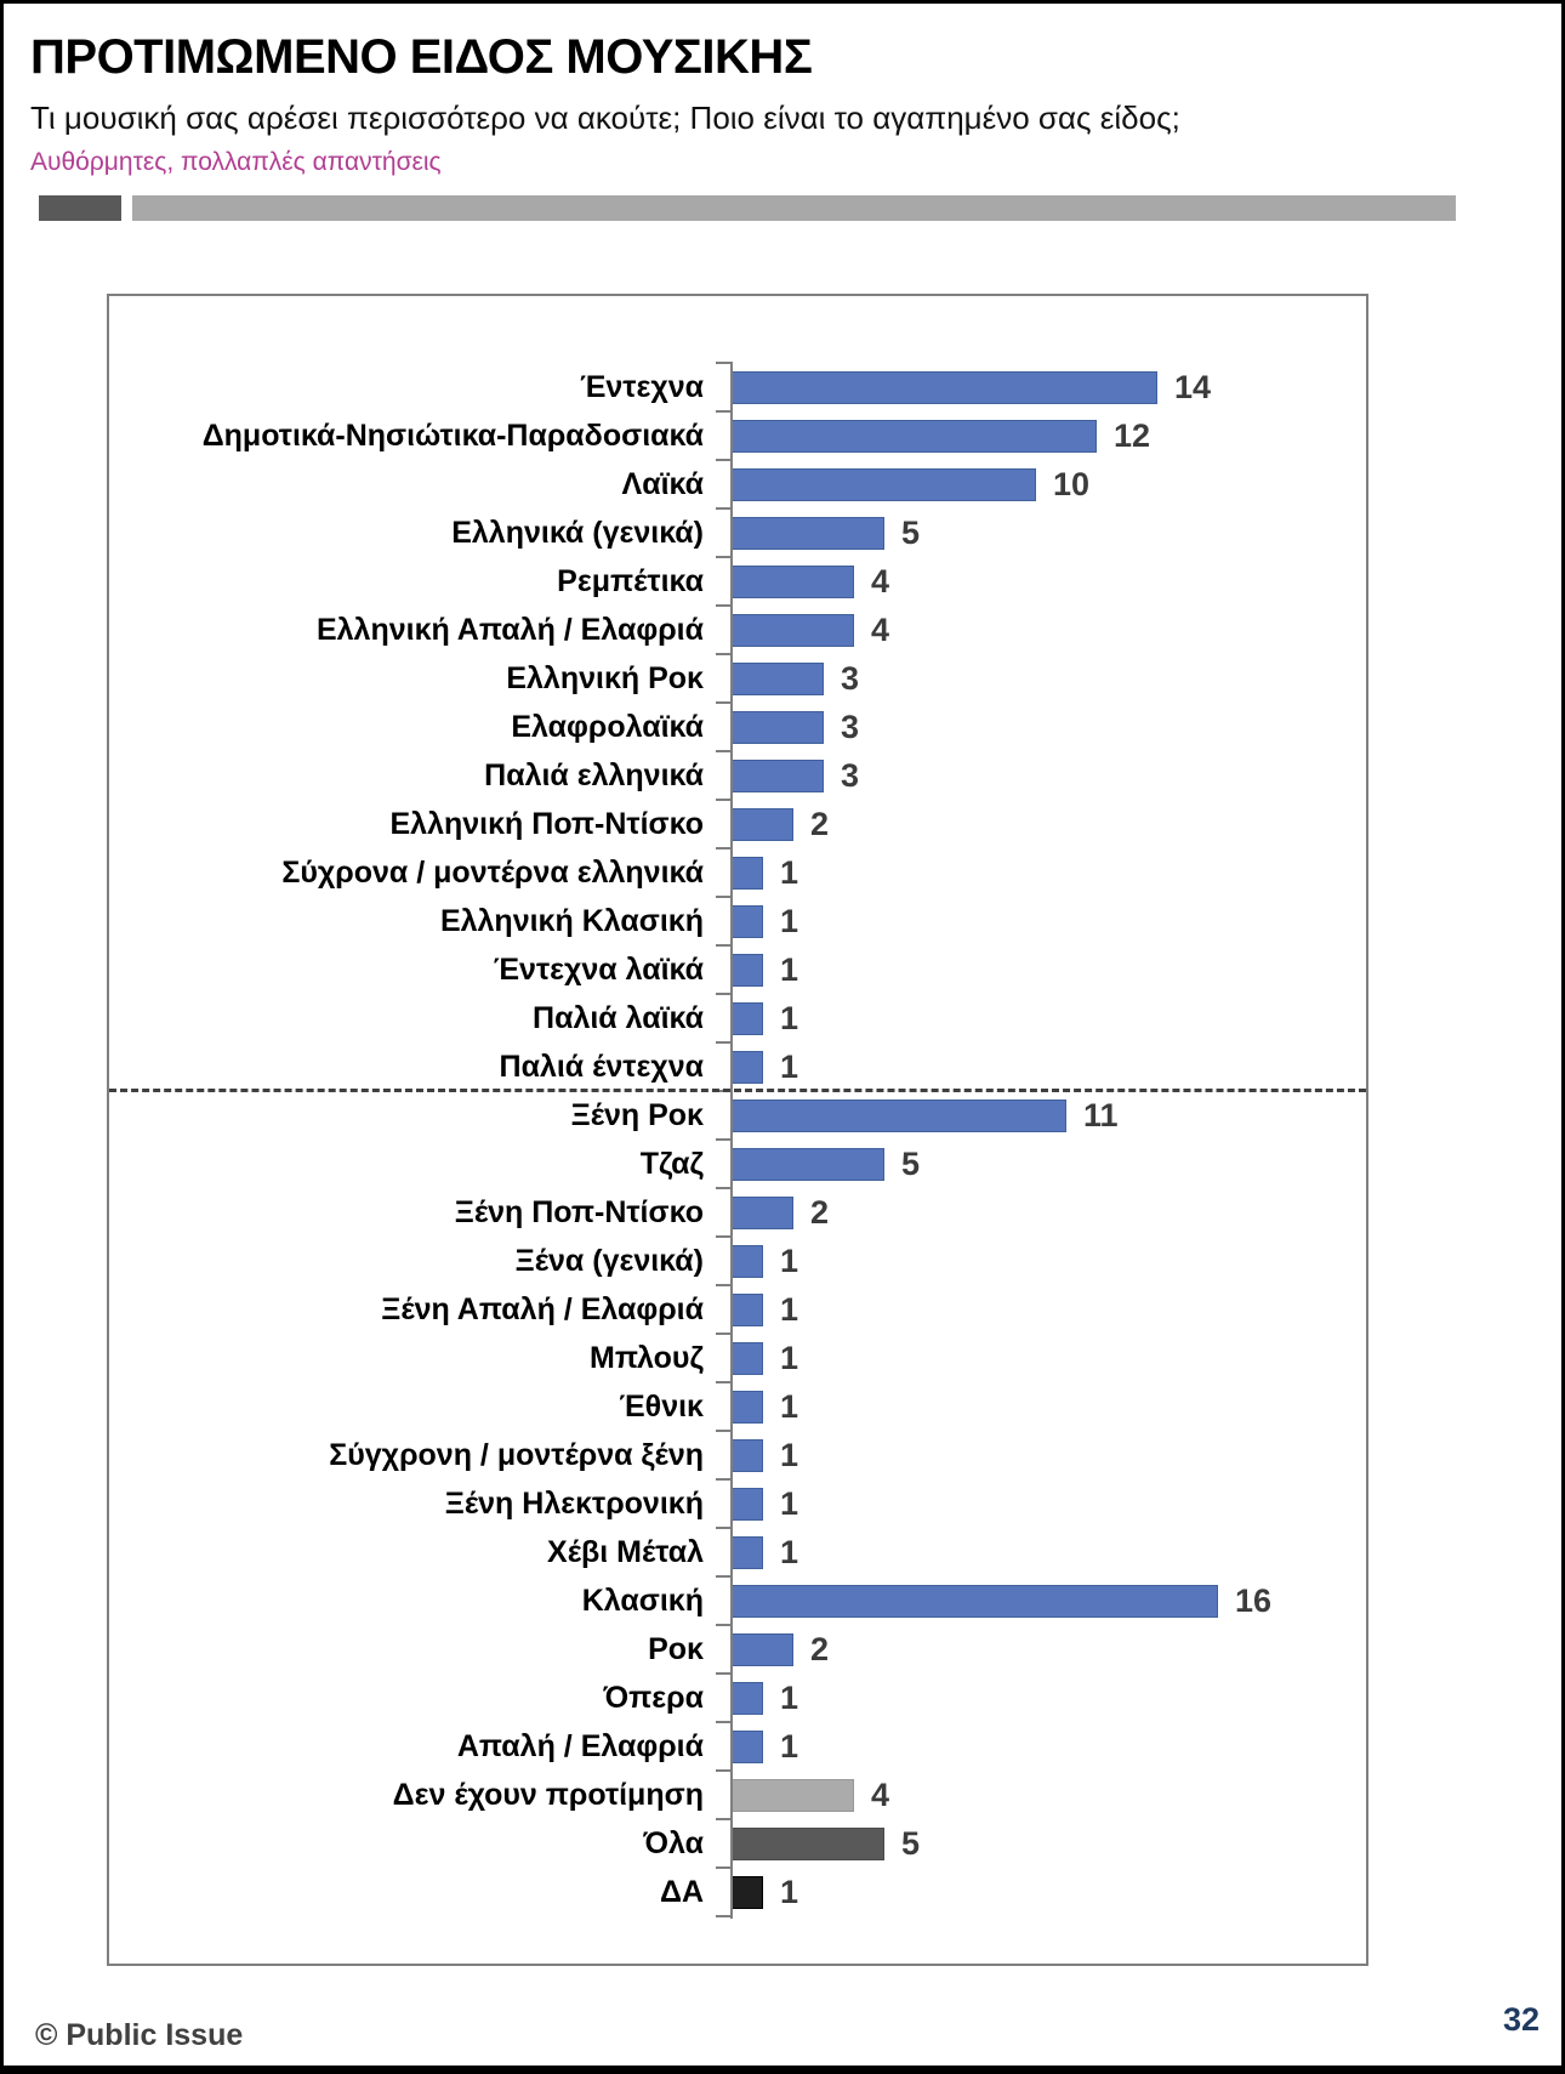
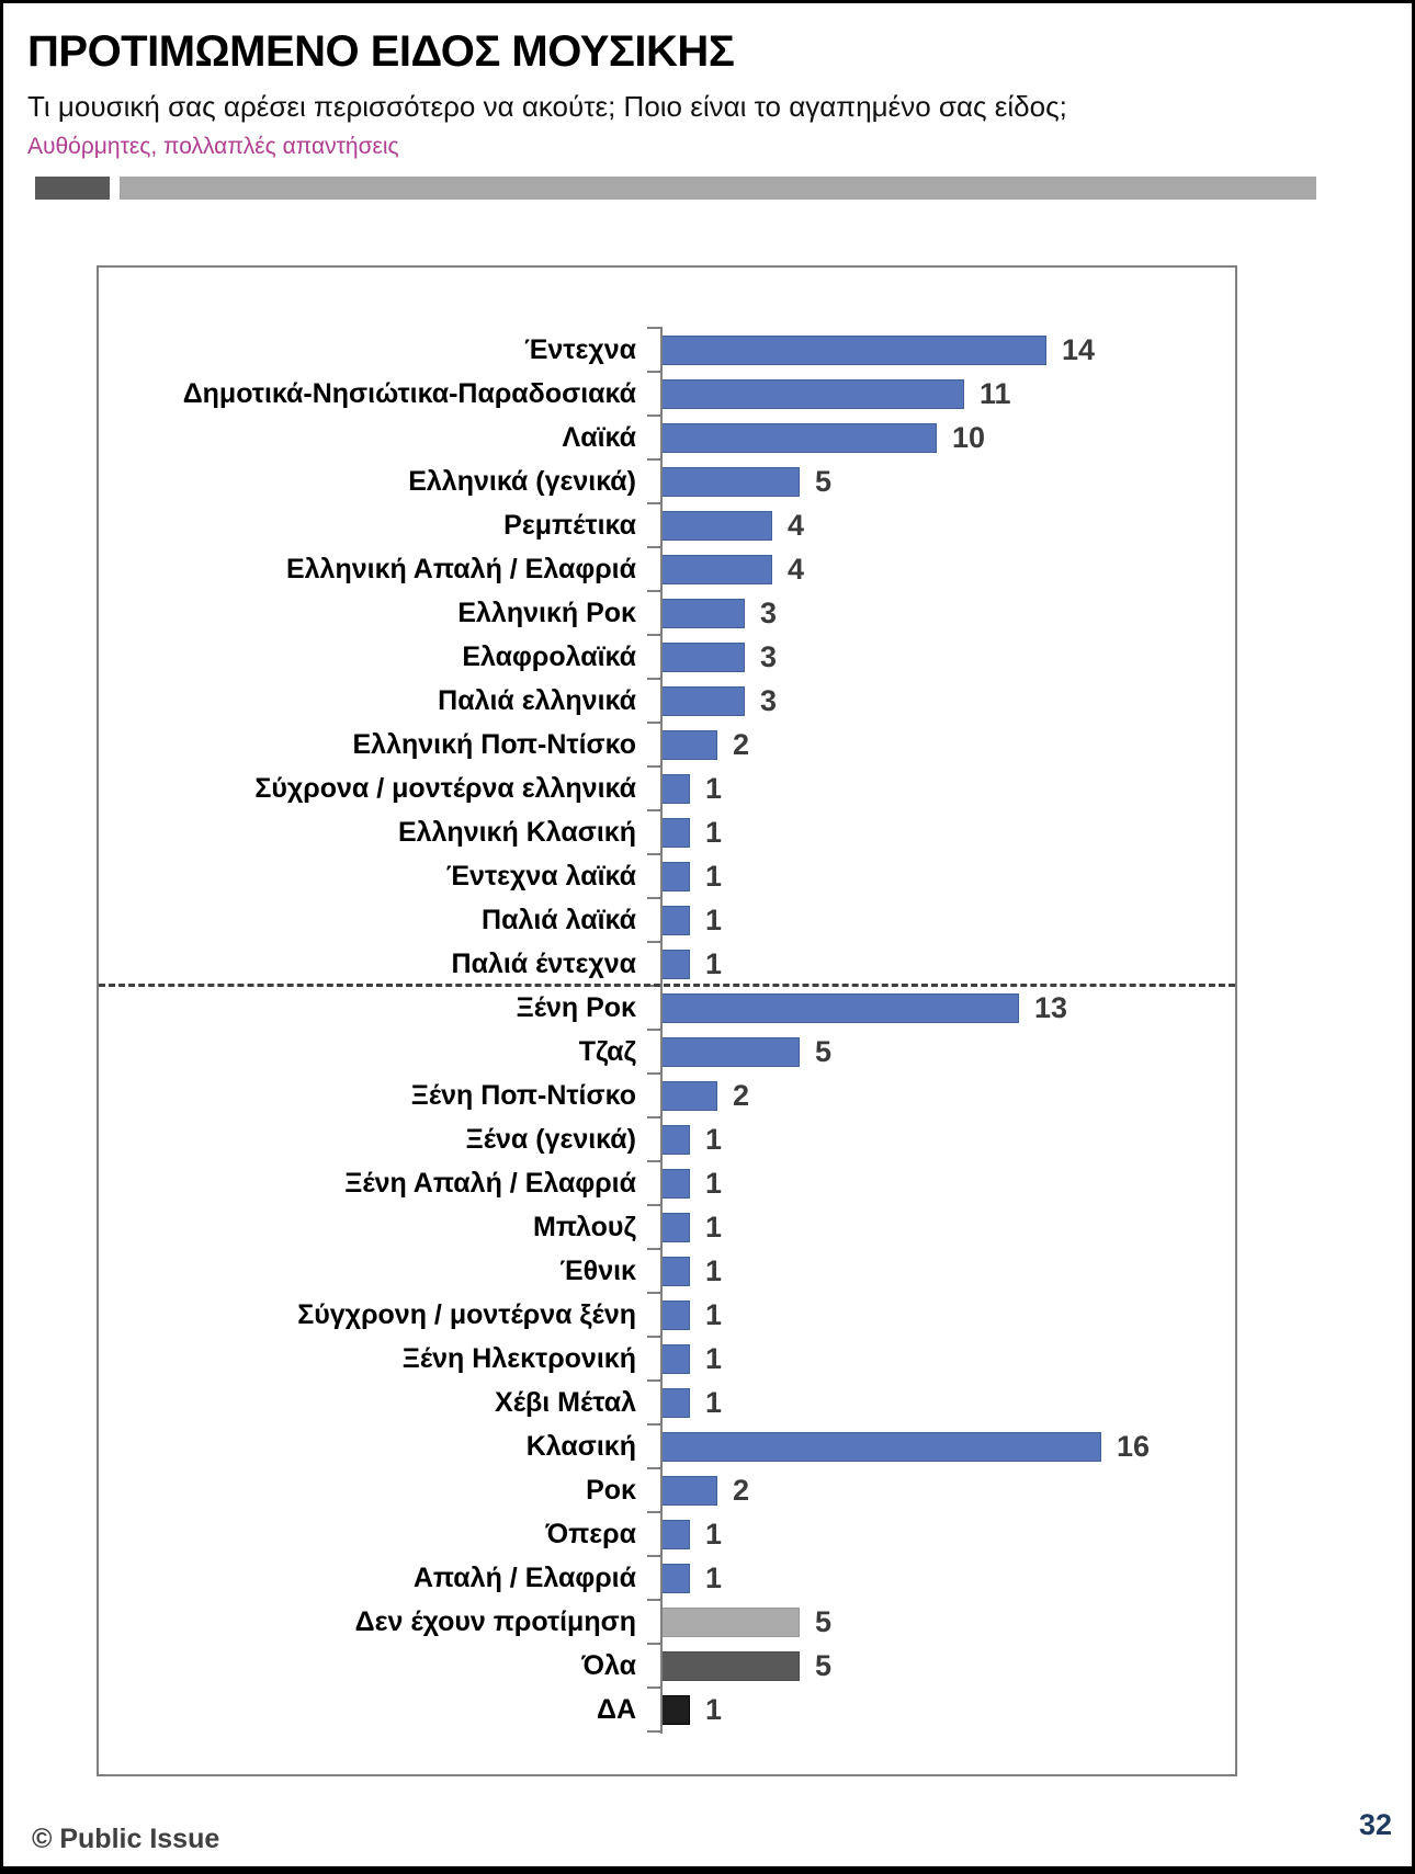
Δημοτικά-Νησιώτικα-Παραδοσιακά: 12 -> 11
Ξένη Ροκ: 11 -> 13
Δεν έχουν προτίμηση: 4 -> 5
